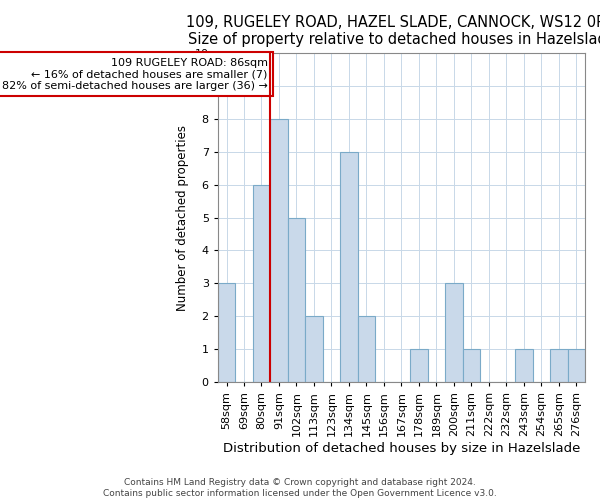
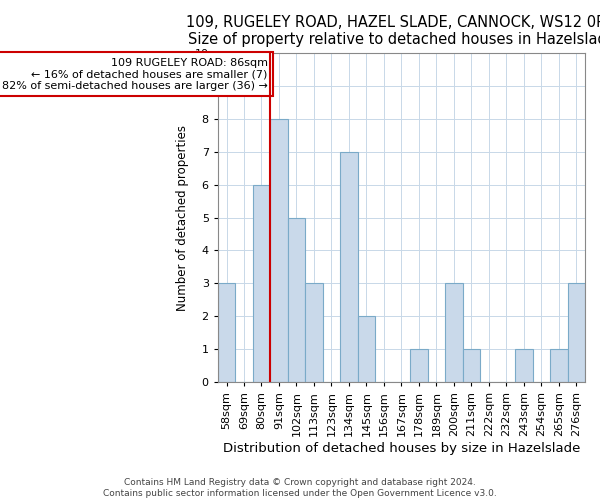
113sqm: 2 -> 3
276sqm: 1 -> 3
